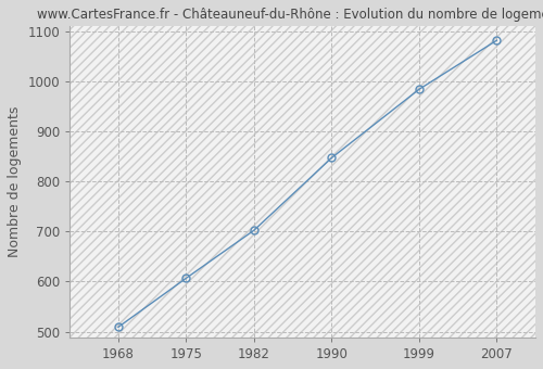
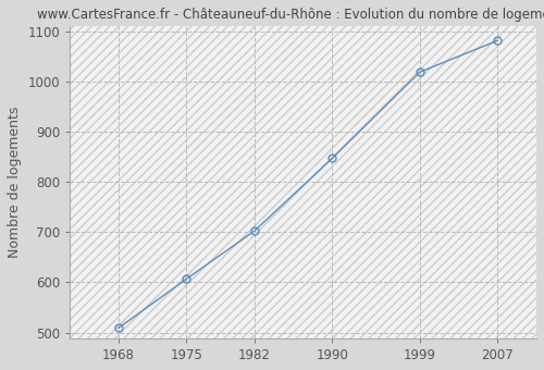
1999: 985 -> 1020
